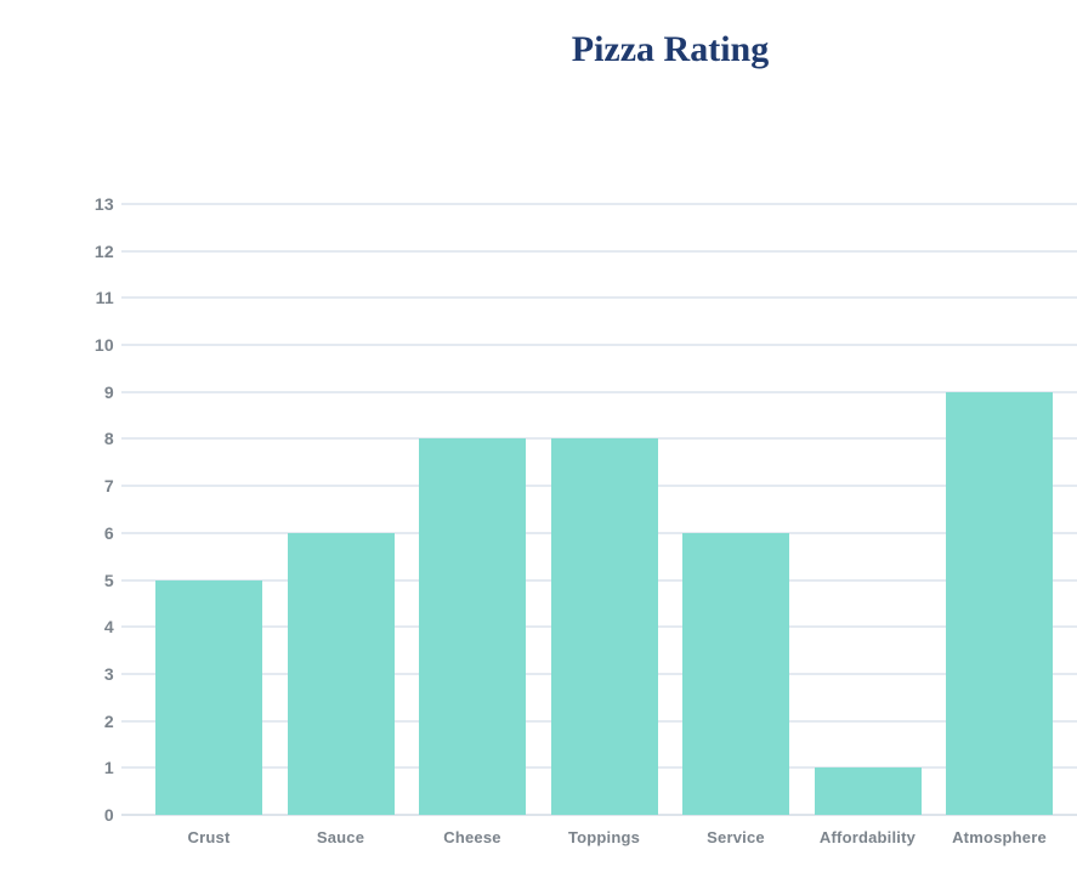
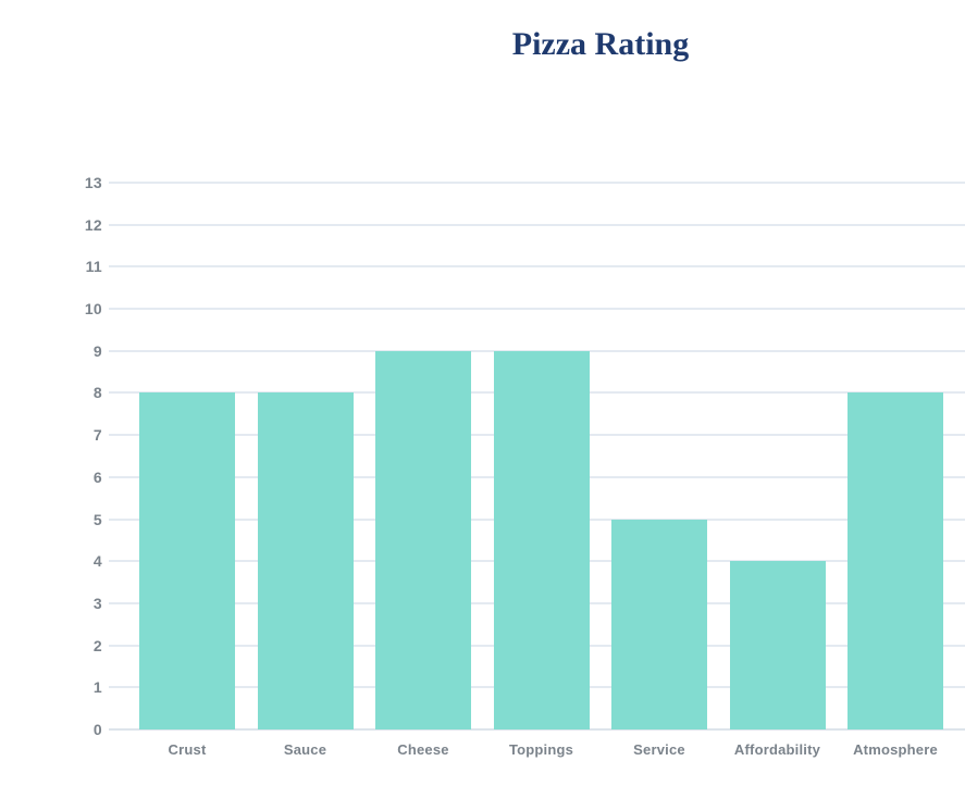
Crust: 5 -> 8
Sauce: 6 -> 8
Cheese: 8 -> 9
Toppings: 8 -> 9
Service: 6 -> 5
Affordability: 1 -> 4
Atmosphere: 9 -> 8
